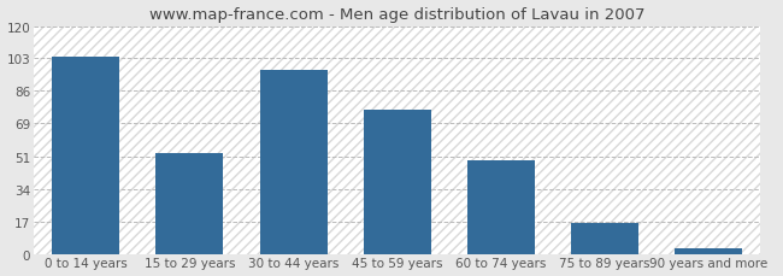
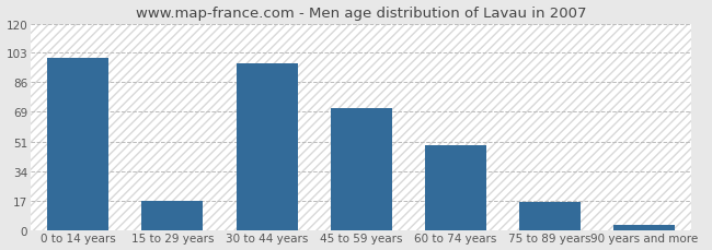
0 to 14 years: 104 -> 100
15 to 29 years: 53 -> 17
45 to 59 years: 76 -> 71
